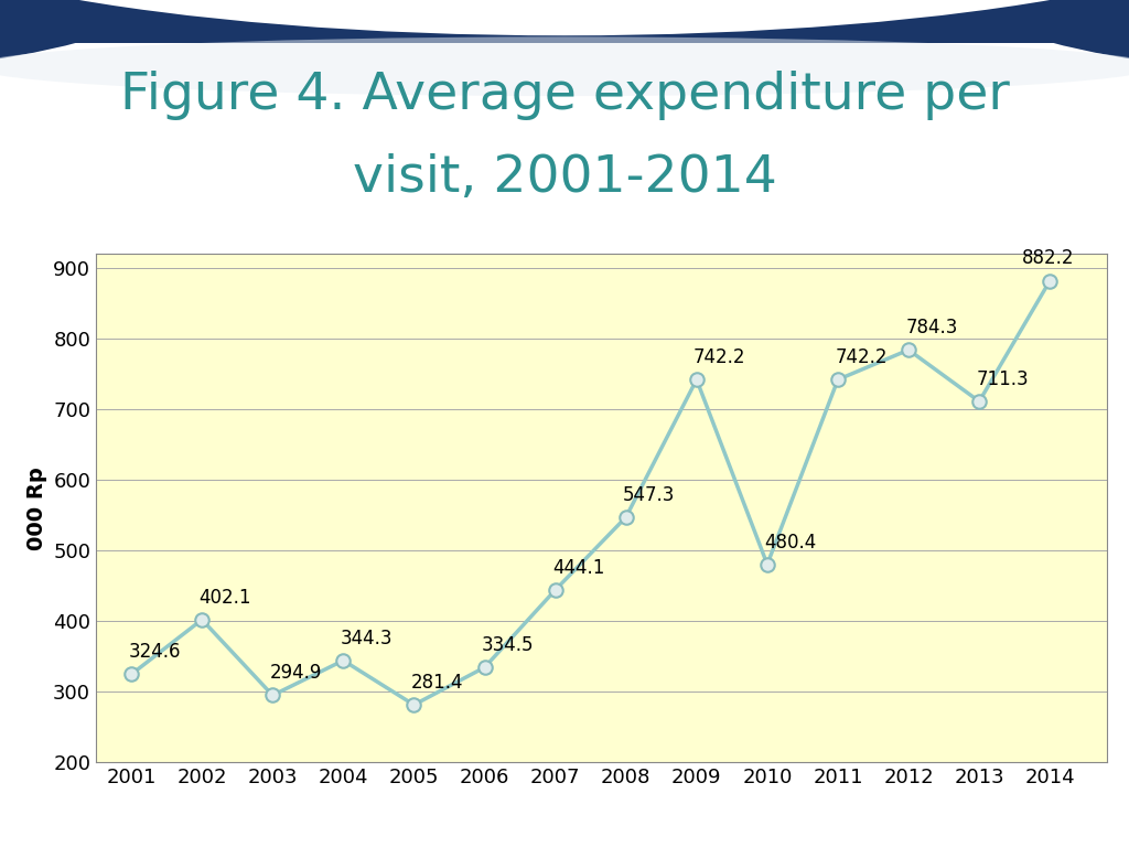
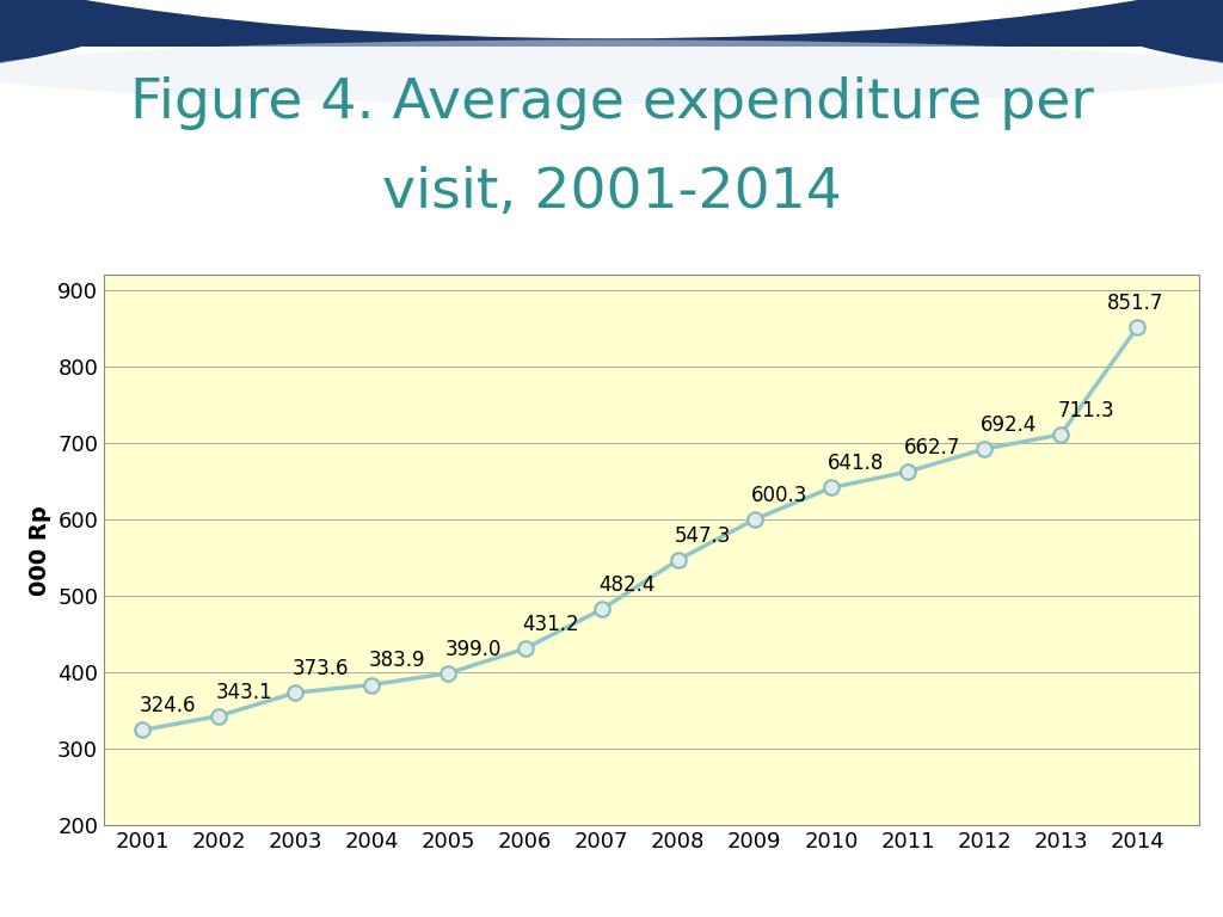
2002: 402.1 -> 343.1
2003: 294.9 -> 373.6
2004: 344.3 -> 383.9
2005: 281.4 -> 399.0
2006: 334.5 -> 431.2
2007: 444.1 -> 482.4
2009: 742.2 -> 600.3
2010: 480.4 -> 641.8
2011: 742.2 -> 662.7
2012: 784.3 -> 692.4
2014: 882.2 -> 851.7
